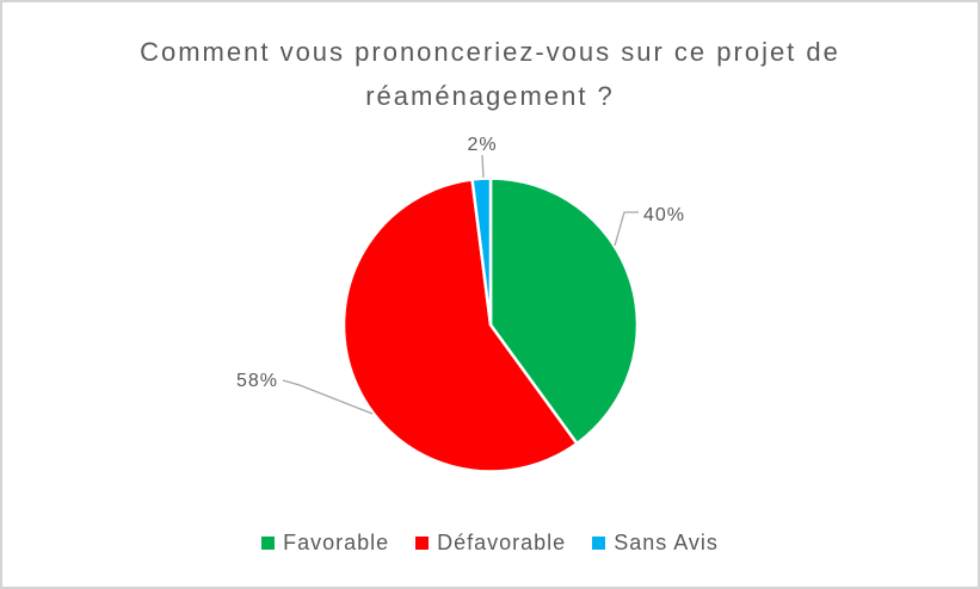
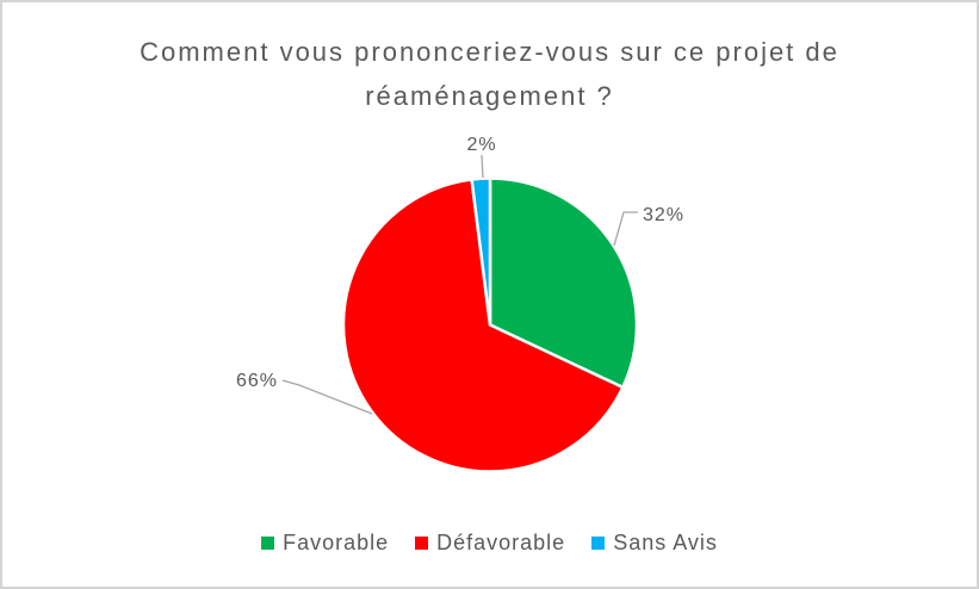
Favorable: 40% -> 32%
Défavorable: 58% -> 66%
